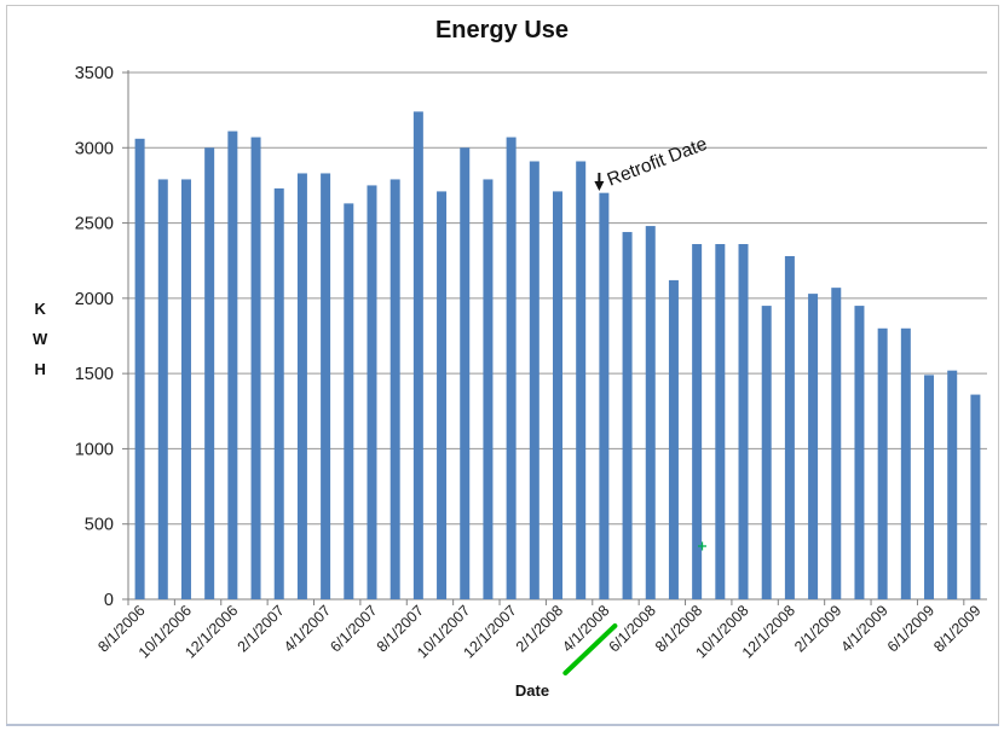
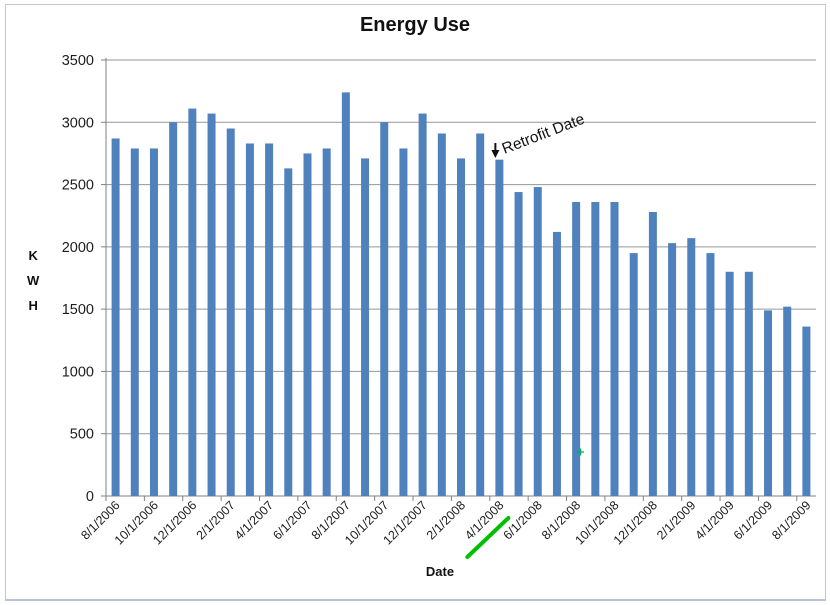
8/1/2006: 3060 -> 2870
2/1/2007: 2730 -> 2950
